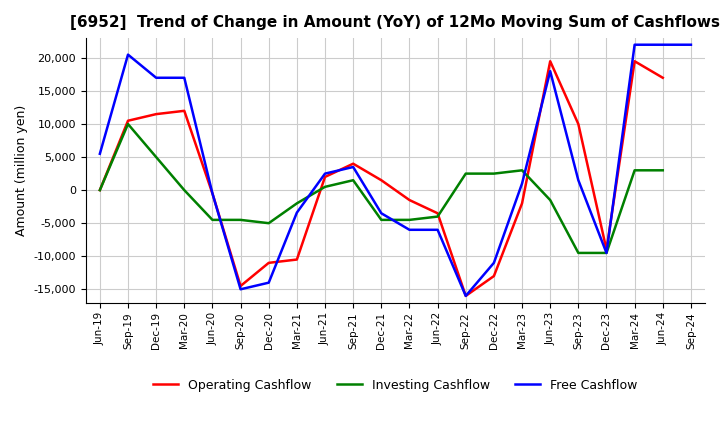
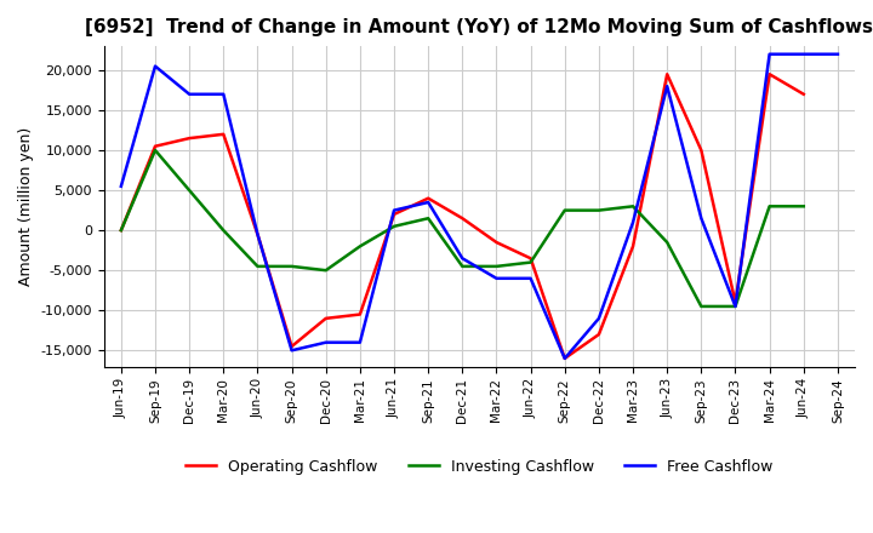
Free Cashflow/Mar-21: -3,400 -> -14,000
